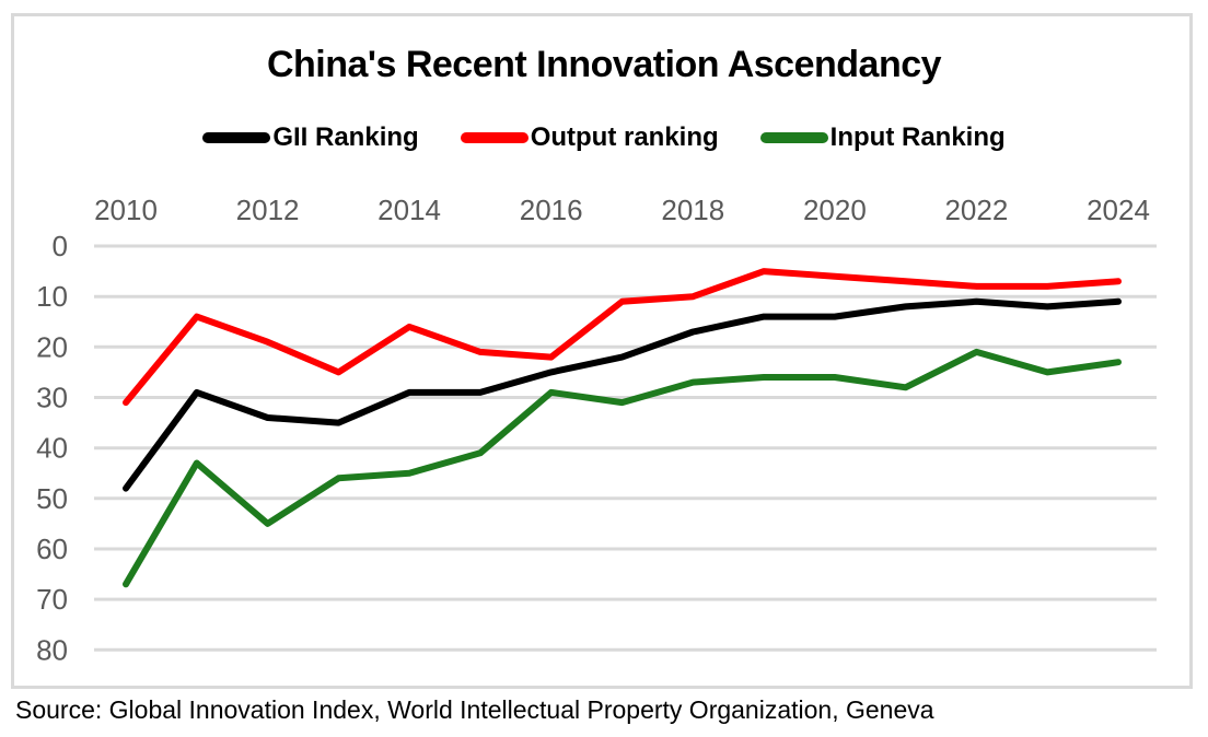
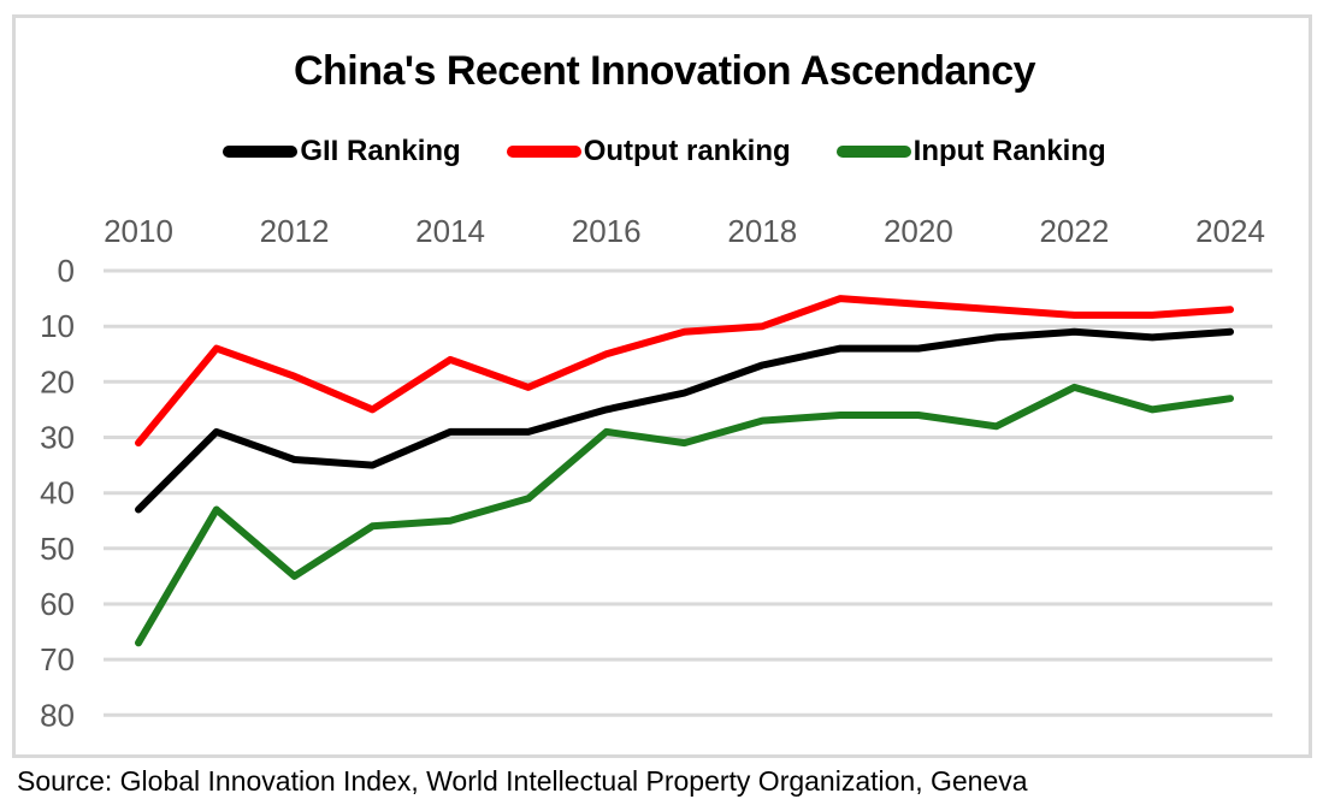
GII Ranking/2010: 48 -> 43
Output ranking/2016: 22 -> 15
